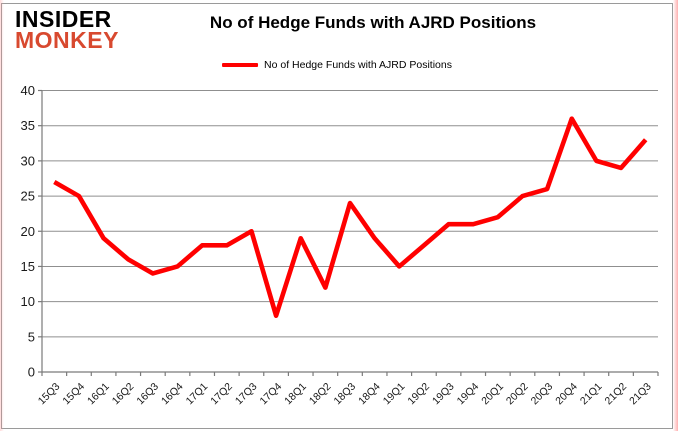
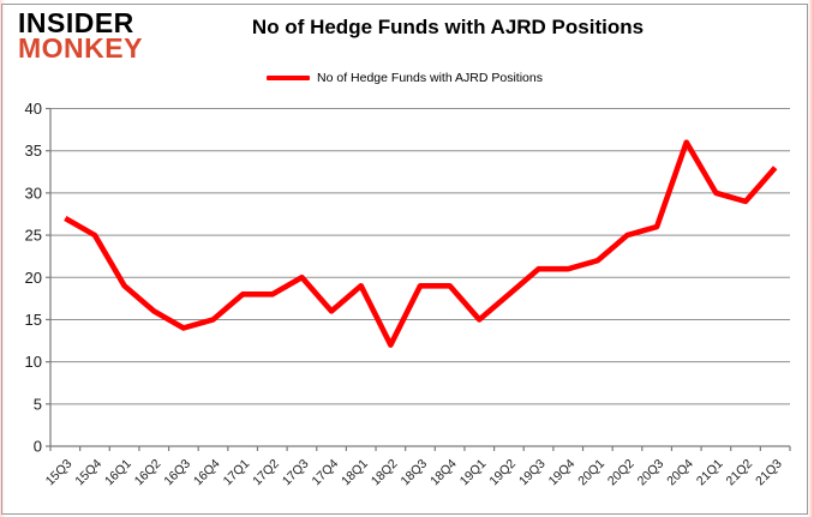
17Q4: 8 -> 16
18Q3: 24 -> 19
